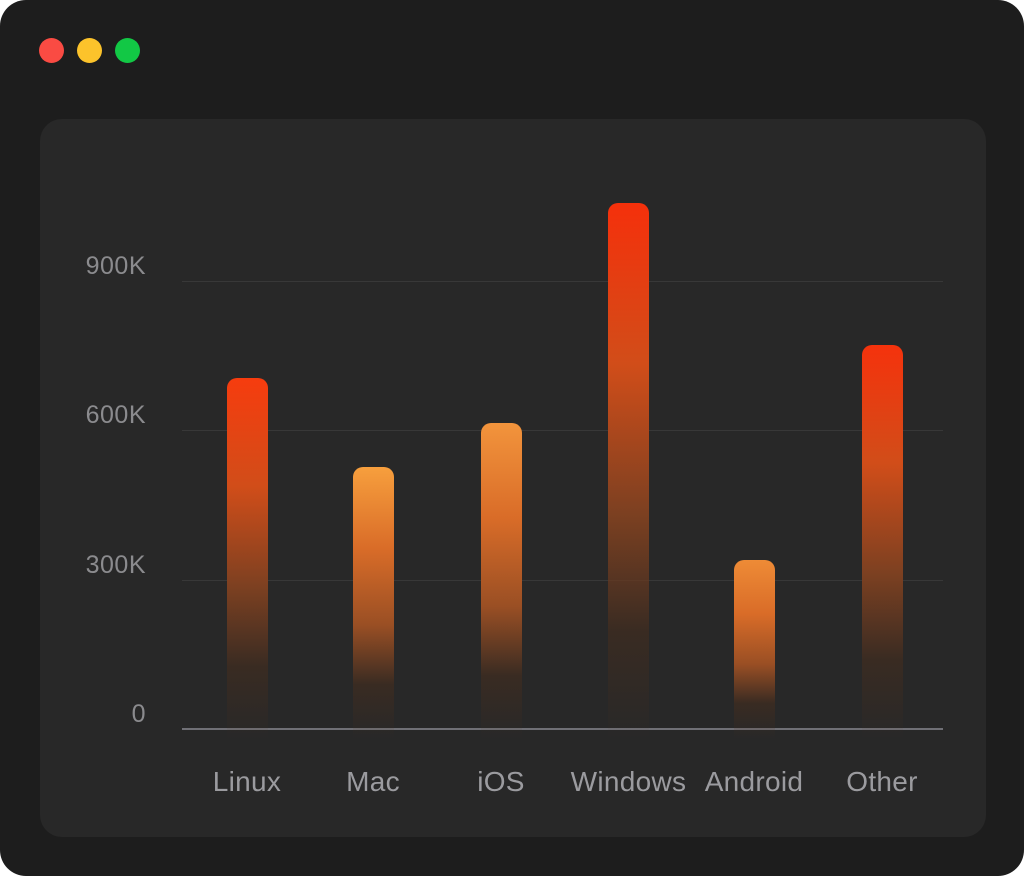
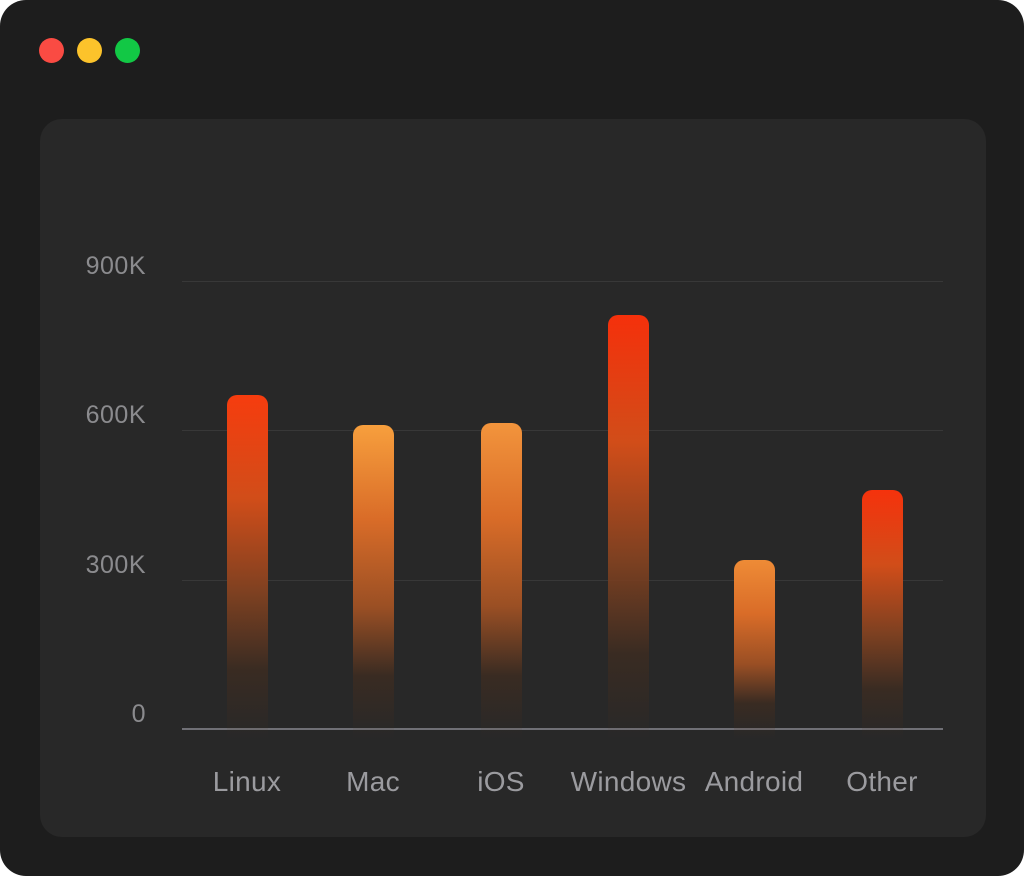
Linux: 700K -> 670K
Mac: 520K -> 610K
Windows: 1060K -> 830K
Other: 770K -> 480K
